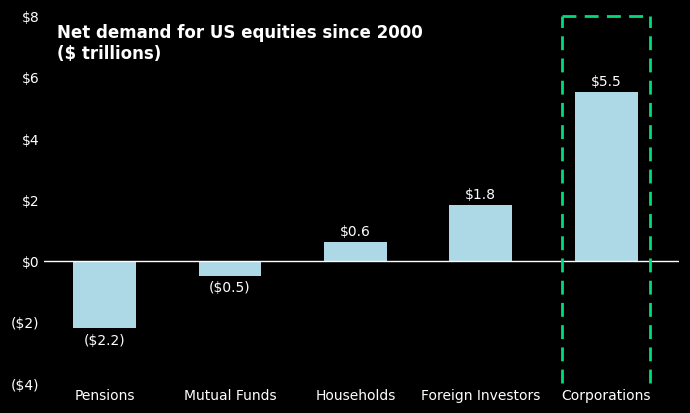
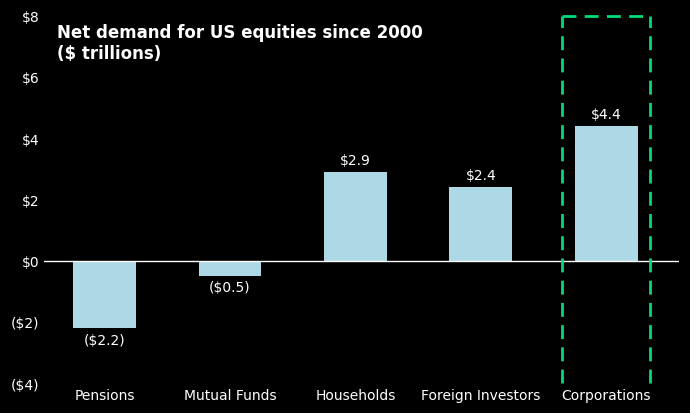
Households: $0.6 -> $2.9
Foreign Investors: $1.8 -> $2.4
Corporations: $5.5 -> $4.4
